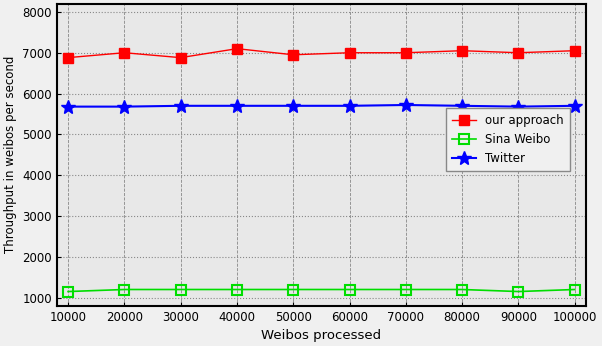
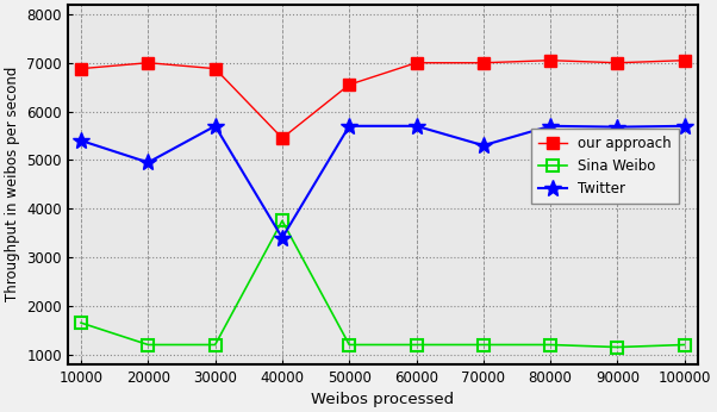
Twitter/10000: 5680 -> 5400
Sina Weibo/10000: 1150 -> 1650
Twitter/20000: 5680 -> 4950
our approach/40000: 7100 -> 5450
Twitter/40000: 5700 -> 3400
Sina Weibo/40000: 1200 -> 3750
our approach/50000: 6950 -> 6550
Twitter/70000: 5720 -> 5300
